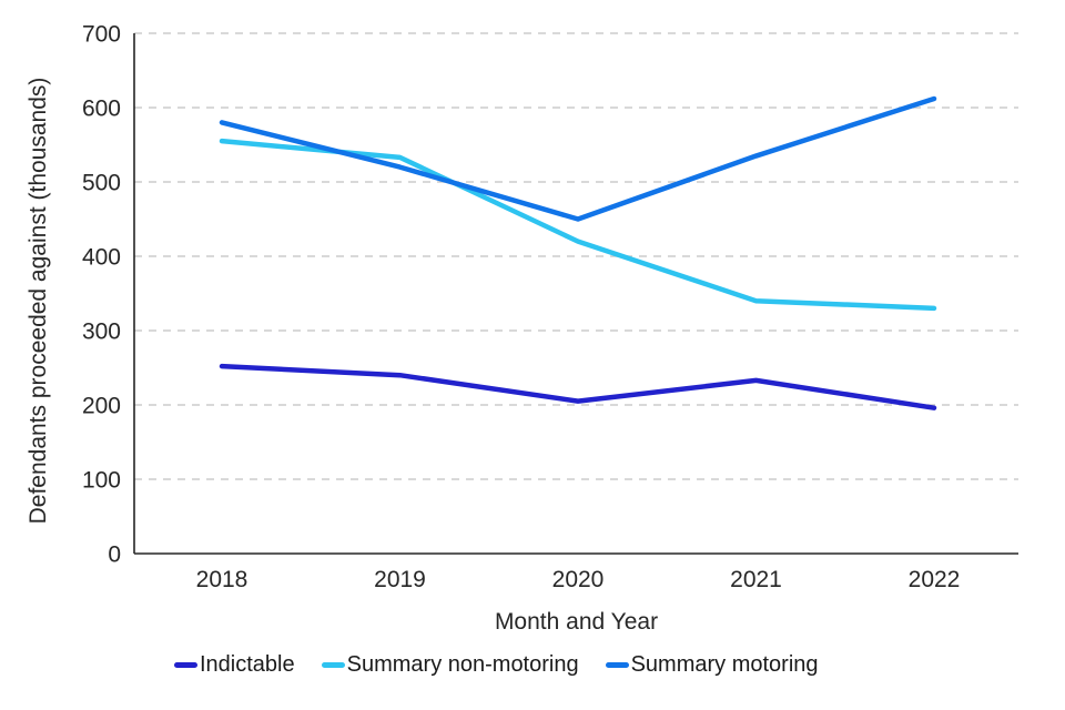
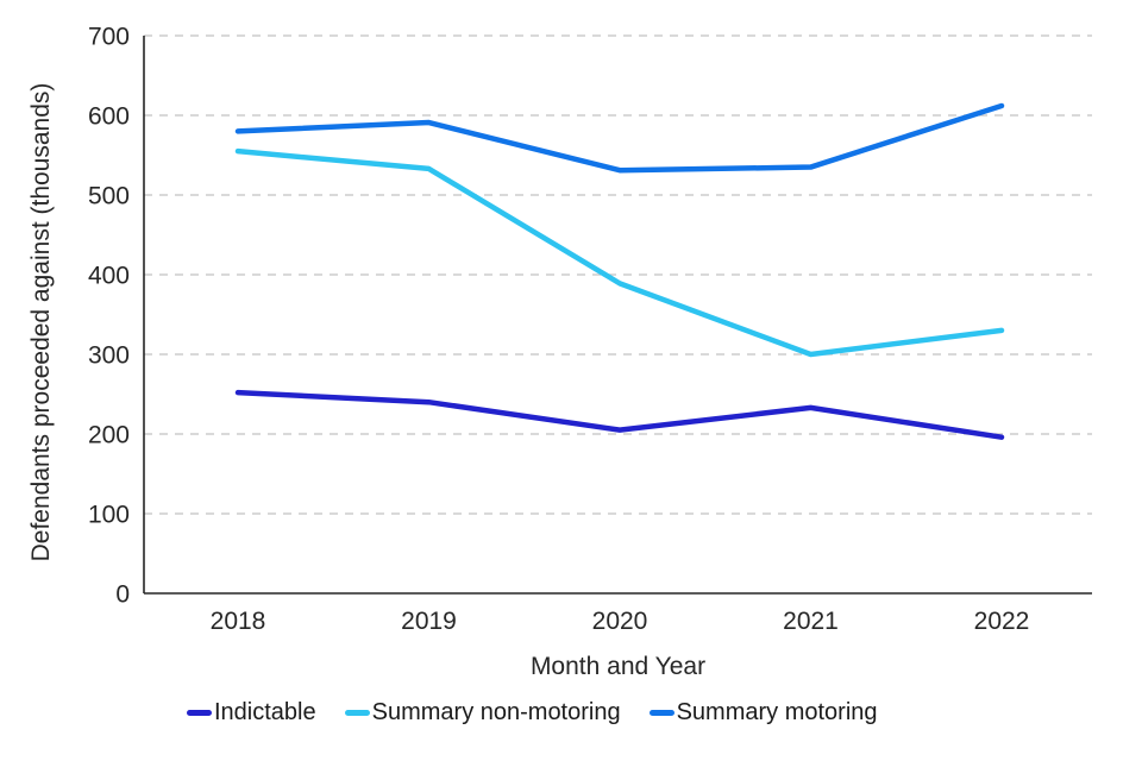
Summary motoring/2019: 520 -> 590
Summary non-motoring/2020: 420 -> 390
Summary motoring/2020: 450 -> 530
Summary non-motoring/2021: 340 -> 300
